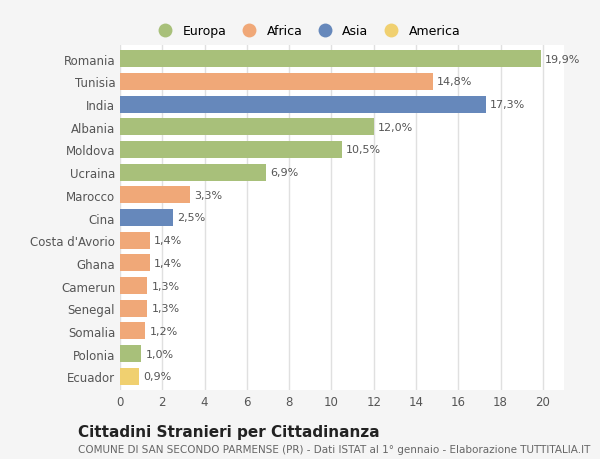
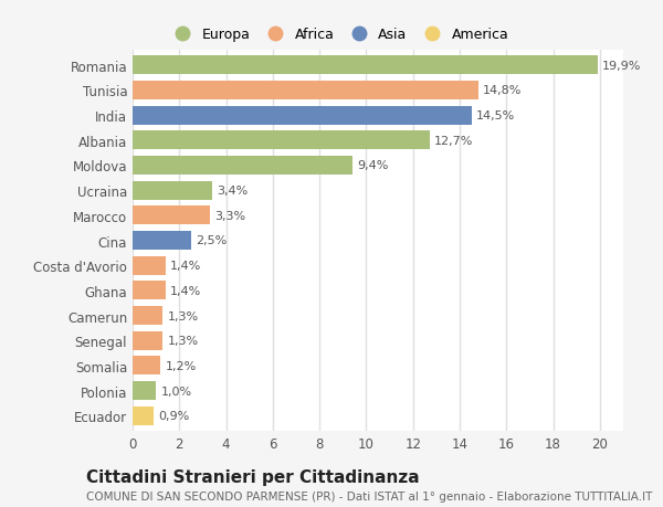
India: 17,3% -> 14,5%
Albania: 12,0% -> 12,7%
Moldova: 10,5% -> 9,4%
Ucraina: 6,9% -> 3,4%
